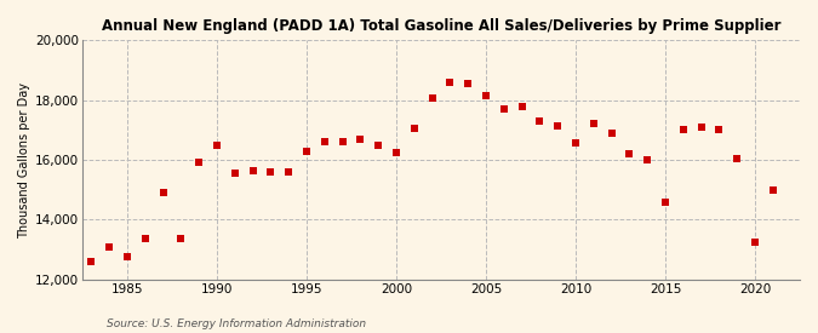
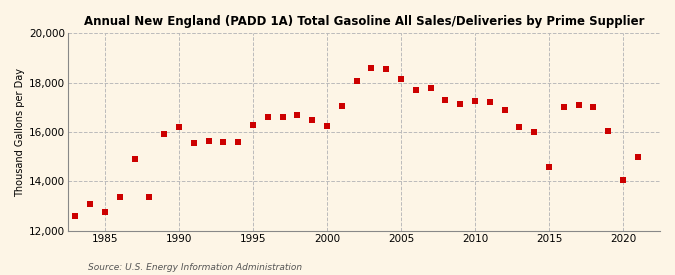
1990: 16,500 -> 16,200
2010: 16,550 -> 17,250
2020: 13,250 -> 14,050
